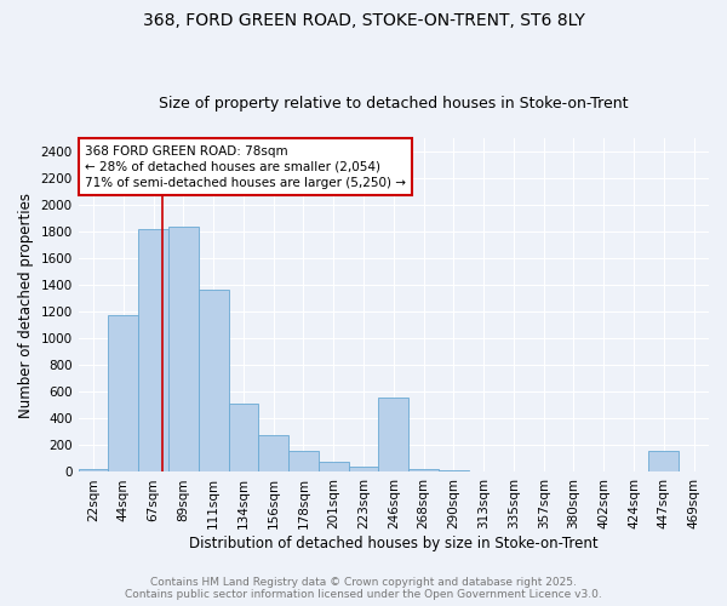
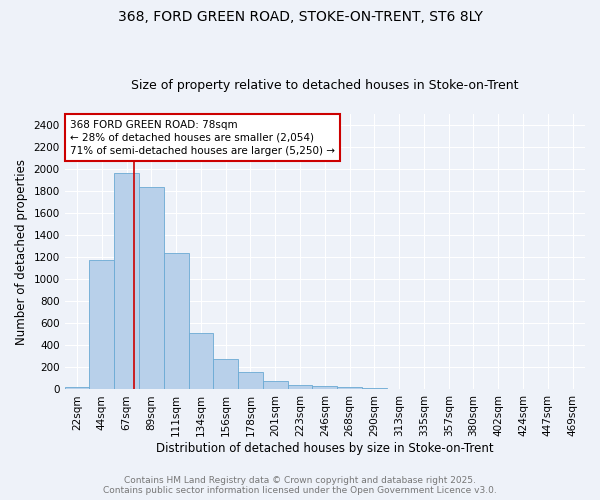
67sqm: 1820 -> 1960
111sqm: 1370 -> 1240
246sqm: 560 -> 30
447sqm: 160 -> 0
